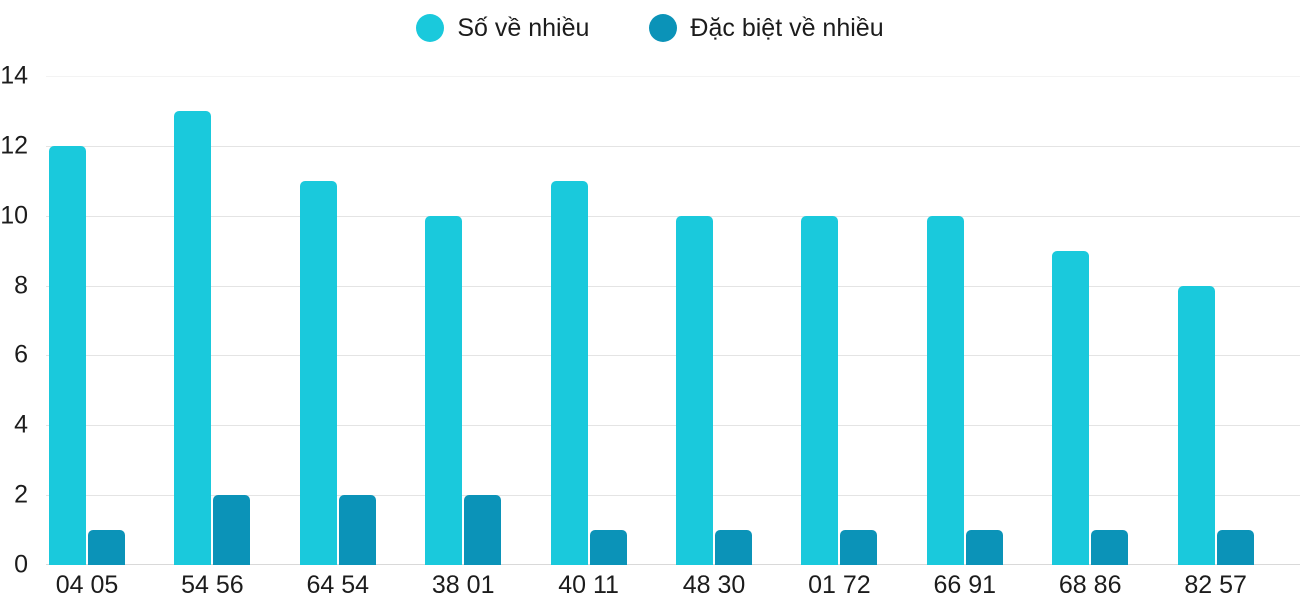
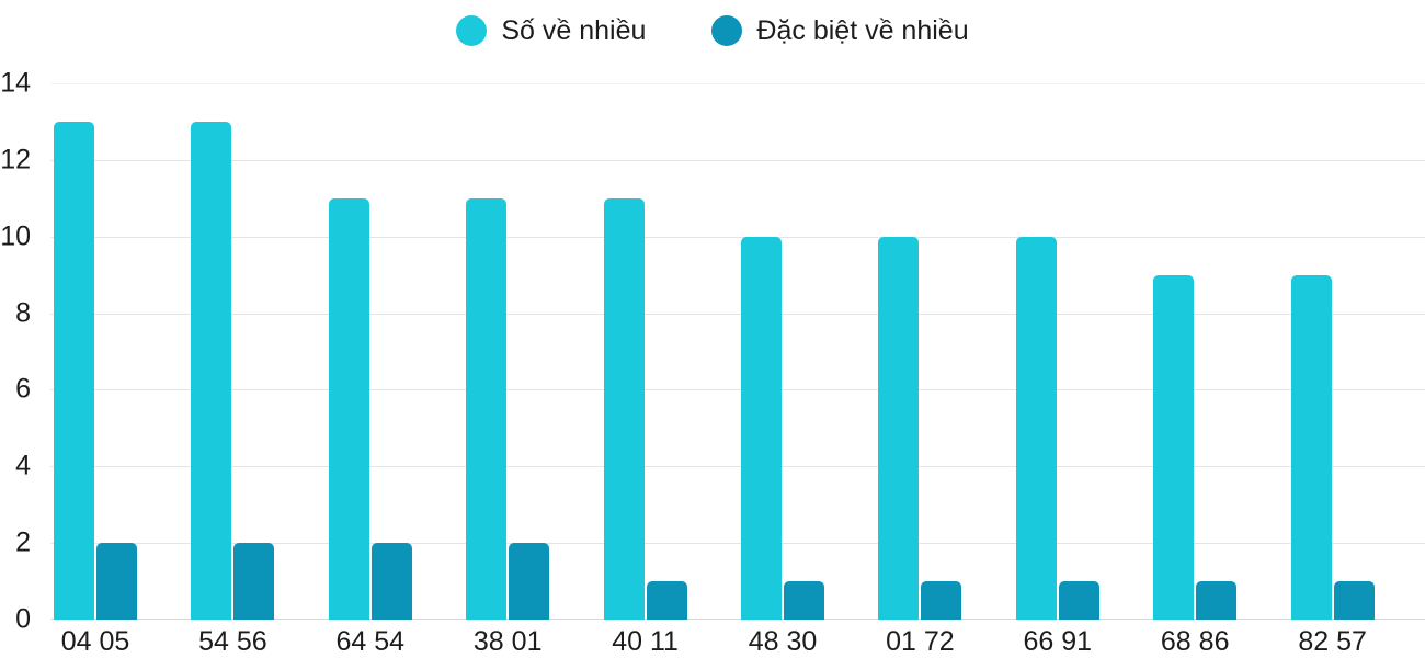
Số về nhiều/04 05: 12 -> 13
Đặc biệt về nhiều/04 05: 1 -> 2
Số về nhiều/38 01: 10 -> 11
Số về nhiều/82 57: 8 -> 9
